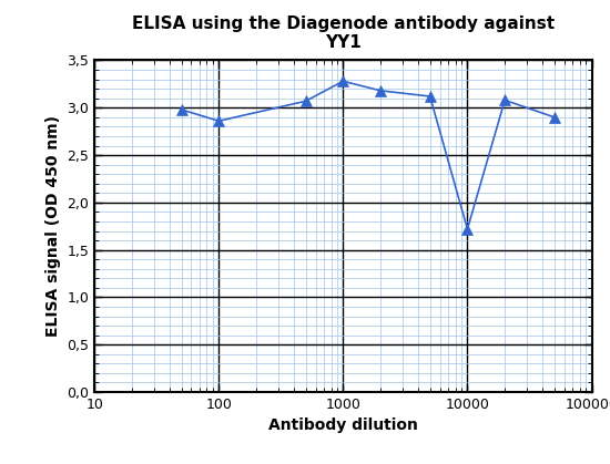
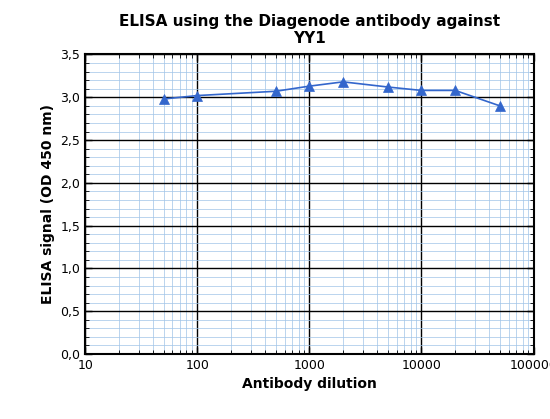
100: 2,86 -> 3,02
1000: 3,28 -> 3,13
10000: 1,72 -> 3,08
